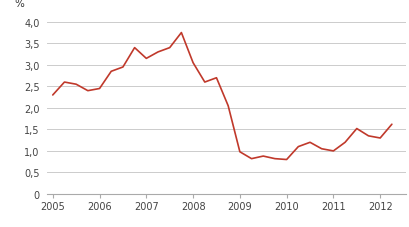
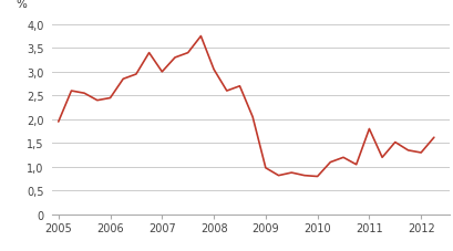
2005: 2,30 -> 1,95
2007: 3,15 -> 3,00
2011: 1,00 -> 1,80
